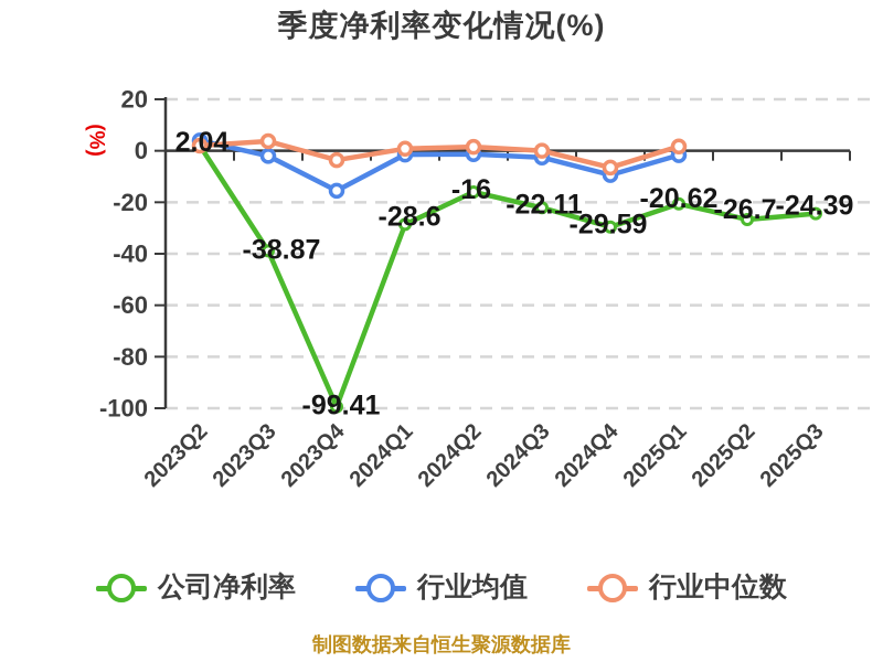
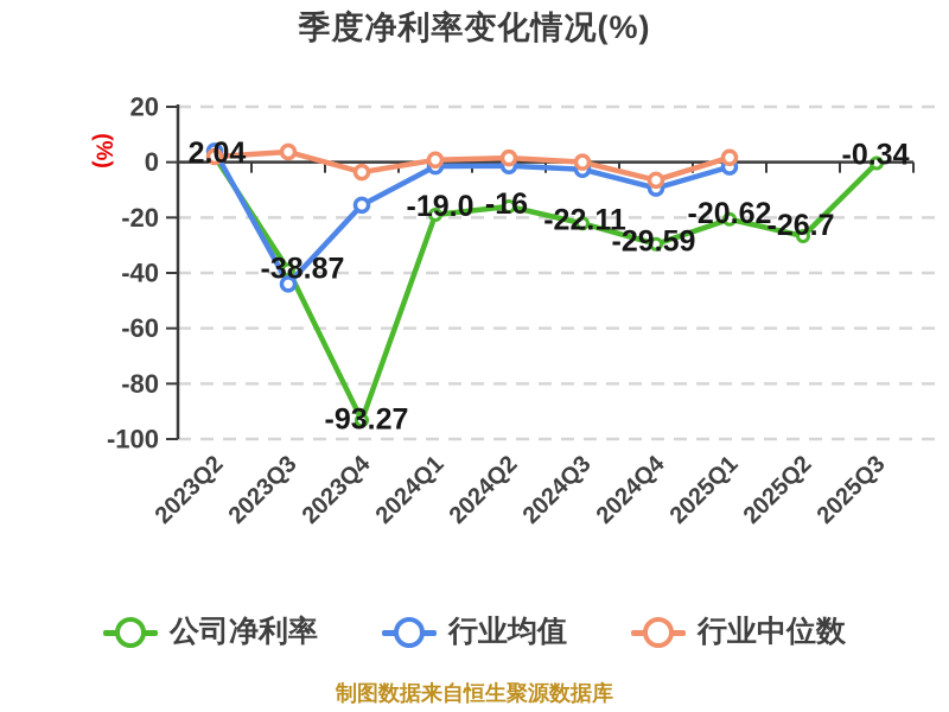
行业均值/2023Q3: -2 -> -44
公司净利率/2023Q4: -99.41 -> -93.27
公司净利率/2024Q1: -28.6 -> -19.0
公司净利率/2025Q3: -24.39 -> -0.34
